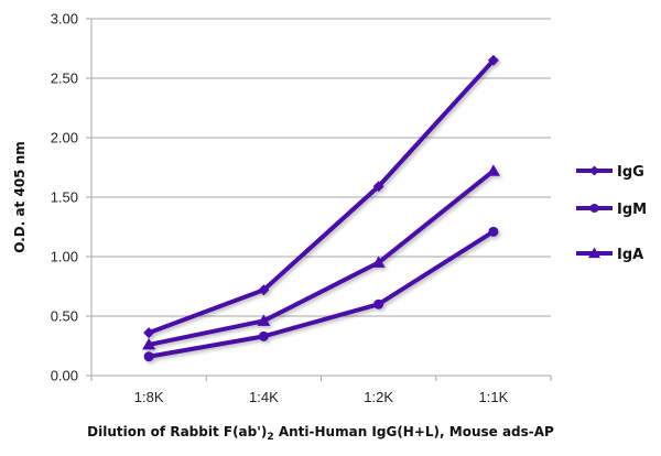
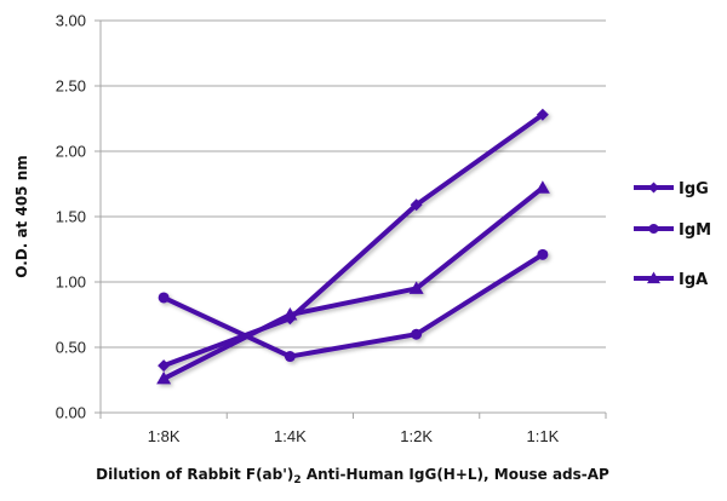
IgM/1:8K: 0.16 -> 0.88
IgM/1:4K: 0.33 -> 0.43
IgA/1:4K: 0.46 -> 0.75
IgG/1:1K: 2.65 -> 2.28
